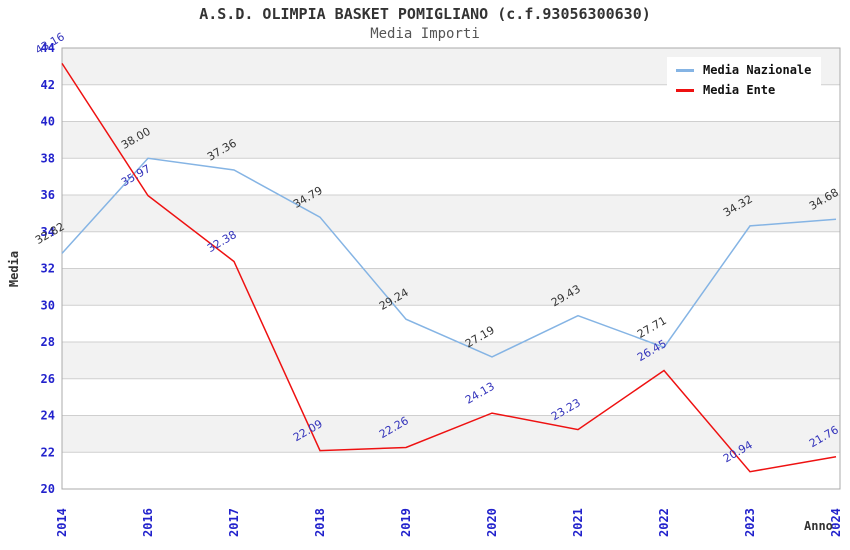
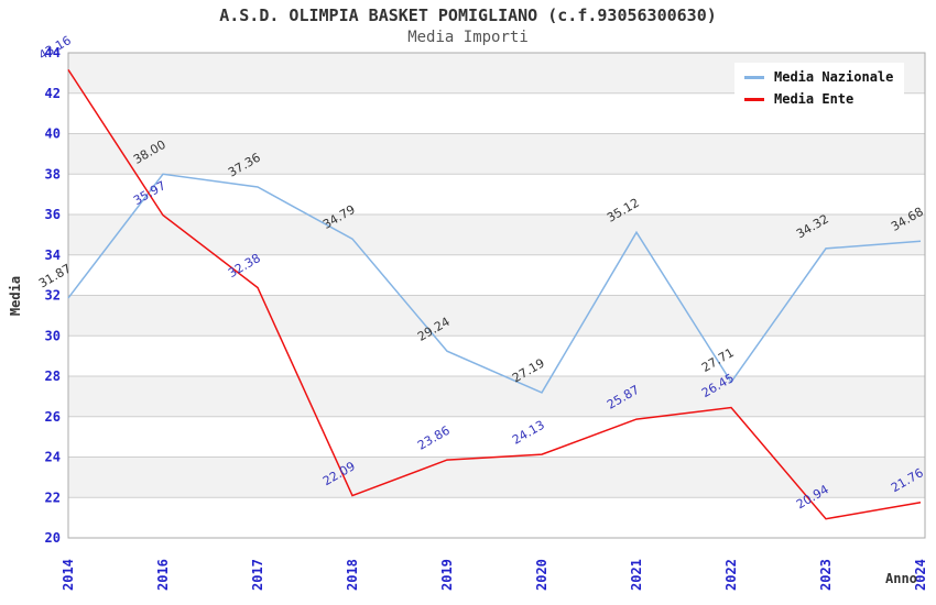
Media Nazionale/2014: 32.82 -> 31.87
Media Ente/2019: 22.26 -> 23.86
Media Nazionale/2021: 29.43 -> 35.12
Media Ente/2021: 23.23 -> 25.87
